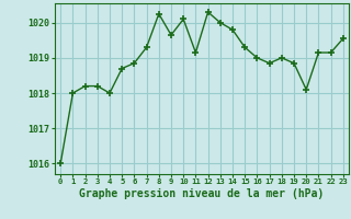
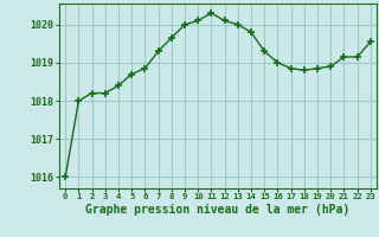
4: 1018.00 -> 1018.40
8: 1020.25 -> 1019.65
9: 1019.65 -> 1020.00
11: 1019.15 -> 1020.30
12: 1020.30 -> 1020.10
18: 1019.00 -> 1018.80
20: 1018.10 -> 1018.90
